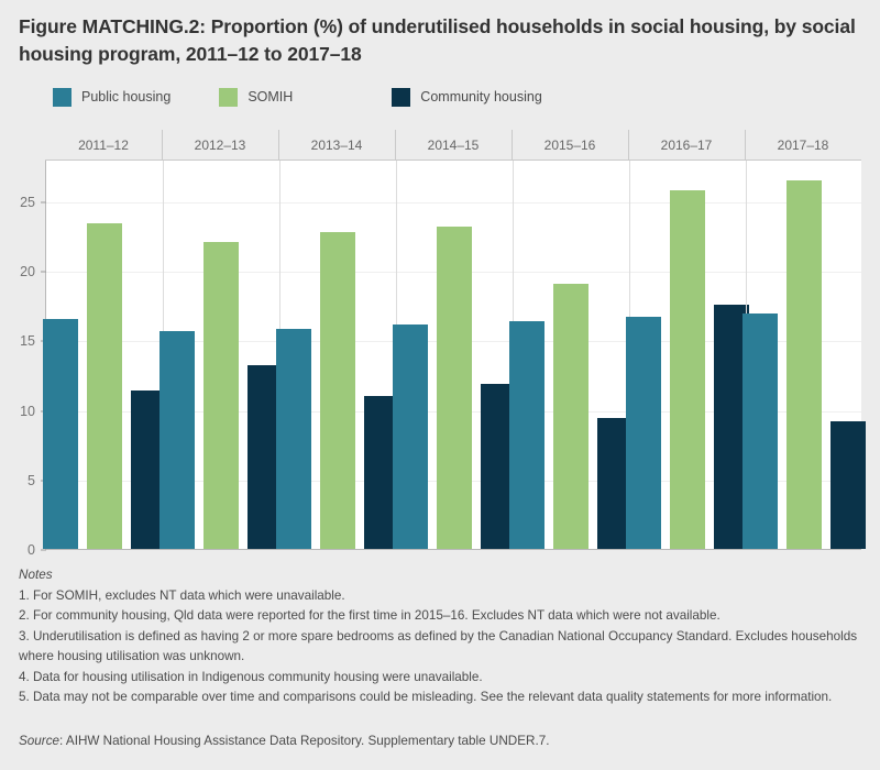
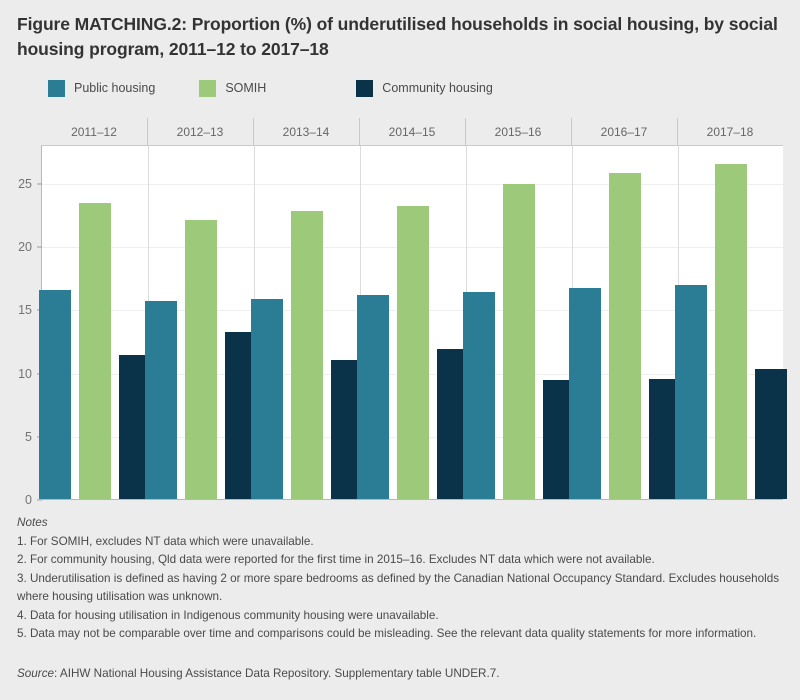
SOMIH/2015–16: 19.1 -> 24.9
Community housing/2016–17: 17.6 -> 9.5
Community housing/2017–18: 9.2 -> 10.3
